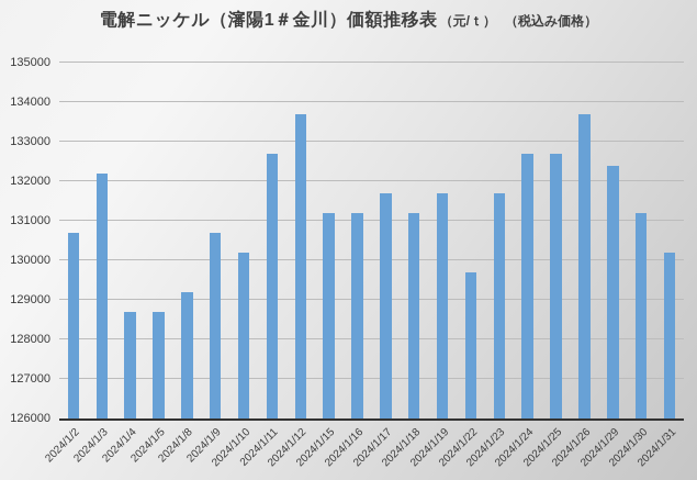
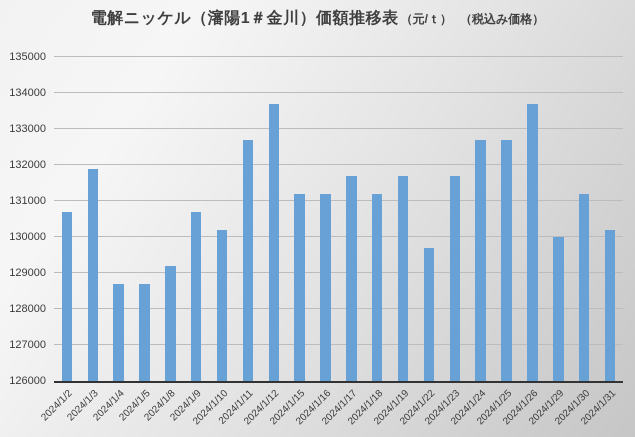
2024/1/3: 132200 -> 131900
2024/1/29: 132400 -> 130000
